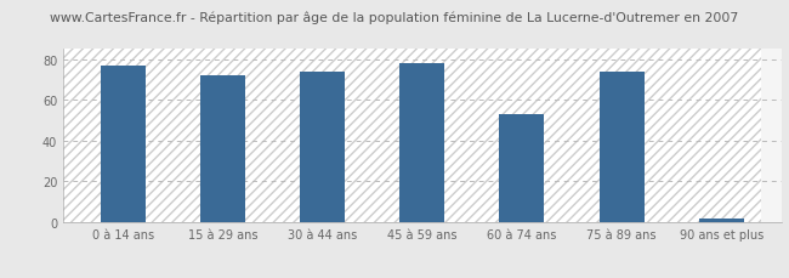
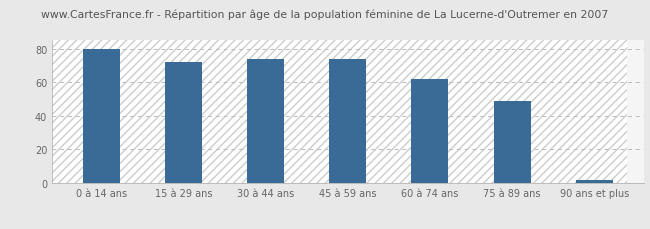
0 à 14 ans: 77 -> 80
45 à 59 ans: 78 -> 74
60 à 74 ans: 53 -> 62
75 à 89 ans: 74 -> 49
